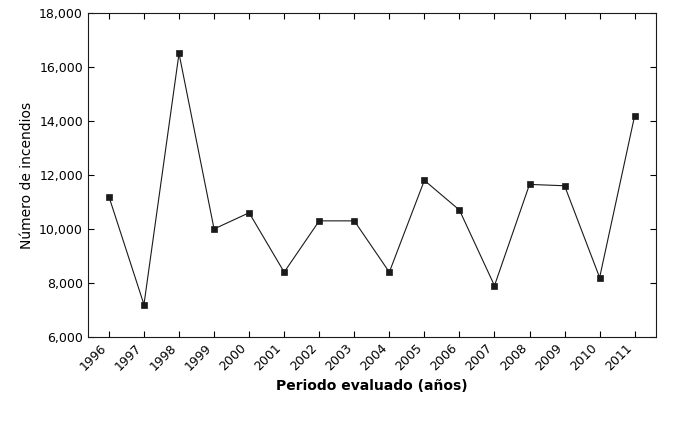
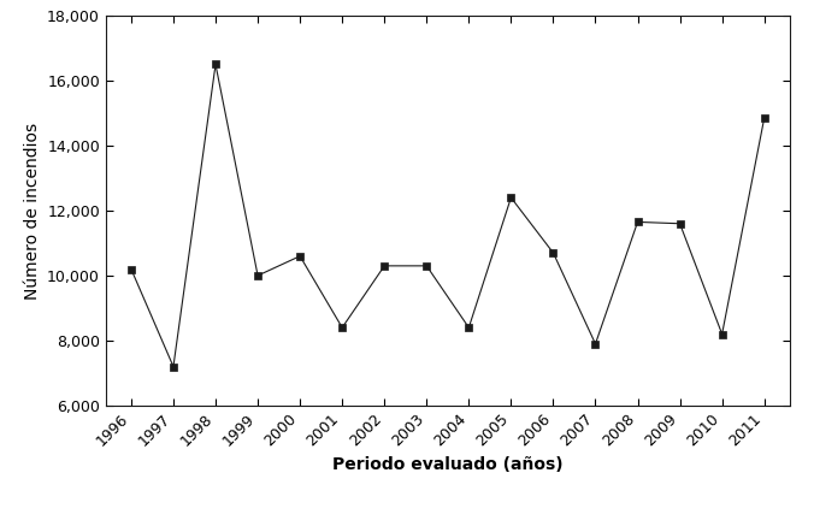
1996: 11,200 -> 10,200
2005: 11,800 -> 12,400
2011: 14,200 -> 14,850
